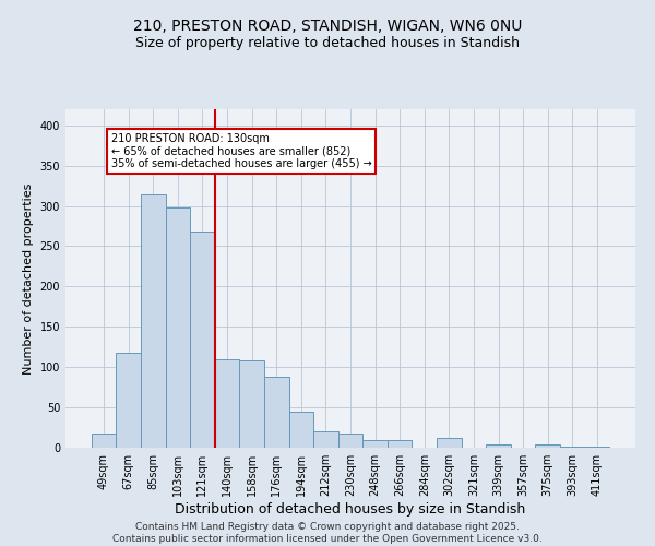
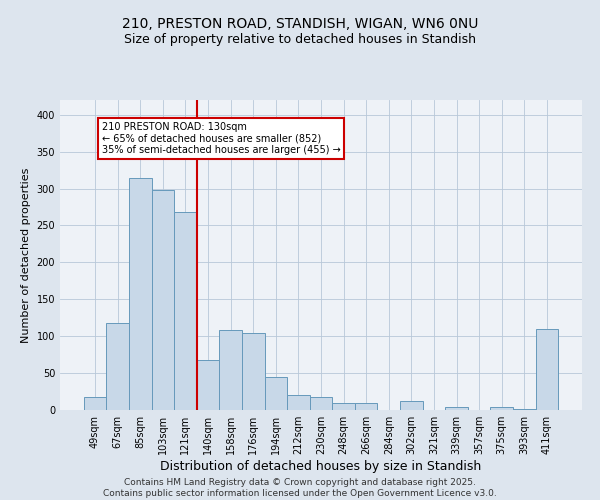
140sqm: 110 -> 68
176sqm: 88 -> 104
411sqm: 2 -> 110
